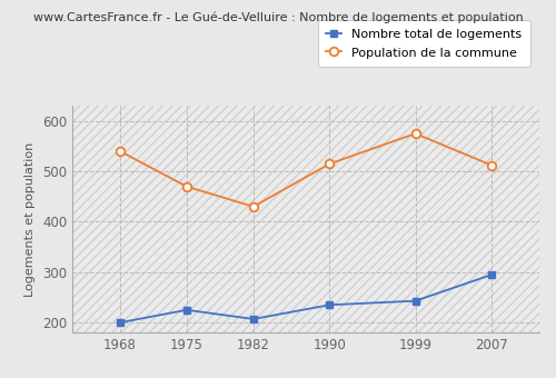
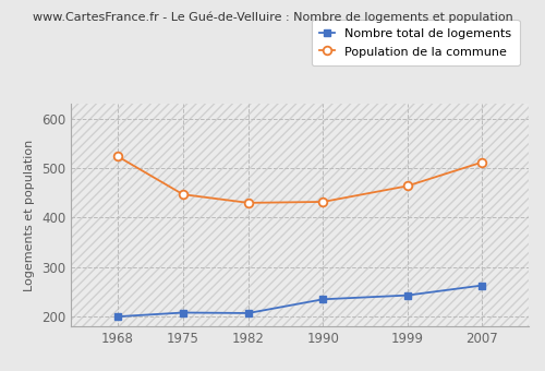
Population de la commune/1968: 540 -> 524
Nombre total de logements/1975: 225 -> 208
Population de la commune/1975: 470 -> 447
Population de la commune/1990: 515 -> 432
Population de la commune/1999: 575 -> 464
Nombre total de logements/2007: 295 -> 263
